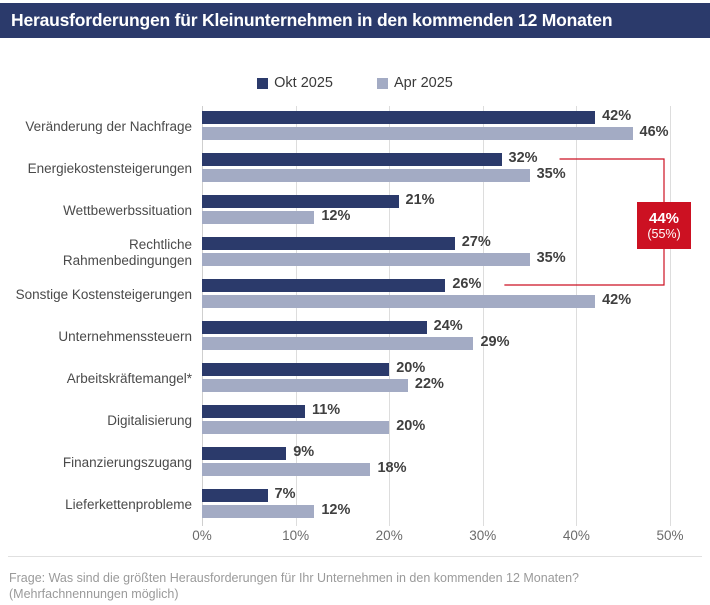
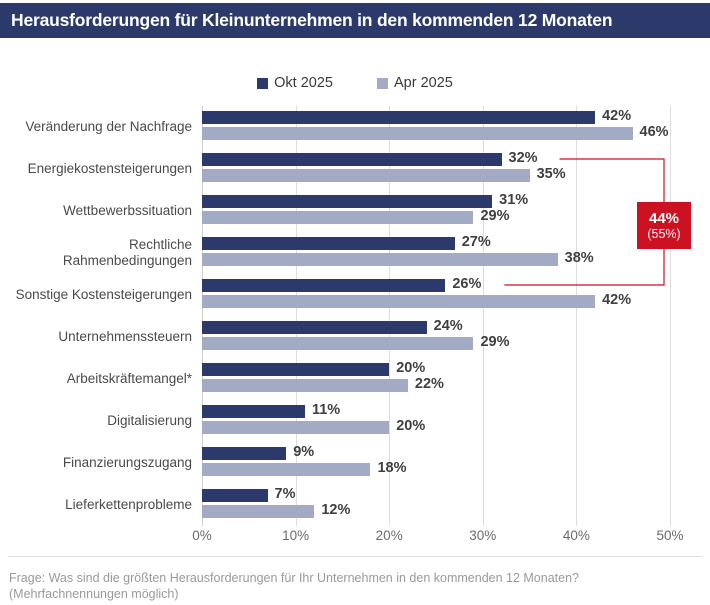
Okt 2025/Wettbewerbssituation: 21% -> 31%
Apr 2025/Wettbewerbssituation: 12% -> 29%
Apr 2025/Rechtliche Rahmenbedingungen: 35% -> 38%
